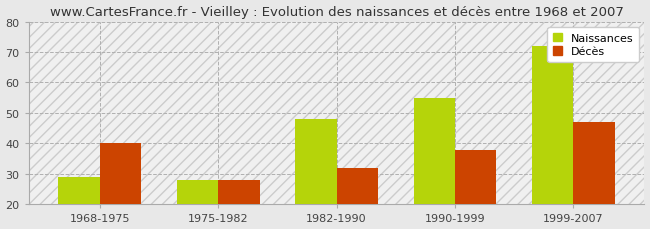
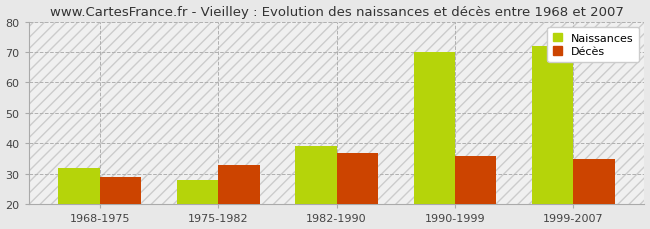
Naissances/1968-1975: 29 -> 32
Décès/1968-1975: 40 -> 29
Décès/1975-1982: 28 -> 33
Naissances/1982-1990: 48 -> 39
Décès/1982-1990: 32 -> 37
Naissances/1990-1999: 55 -> 70
Décès/1990-1999: 38 -> 36
Décès/1999-2007: 47 -> 35
